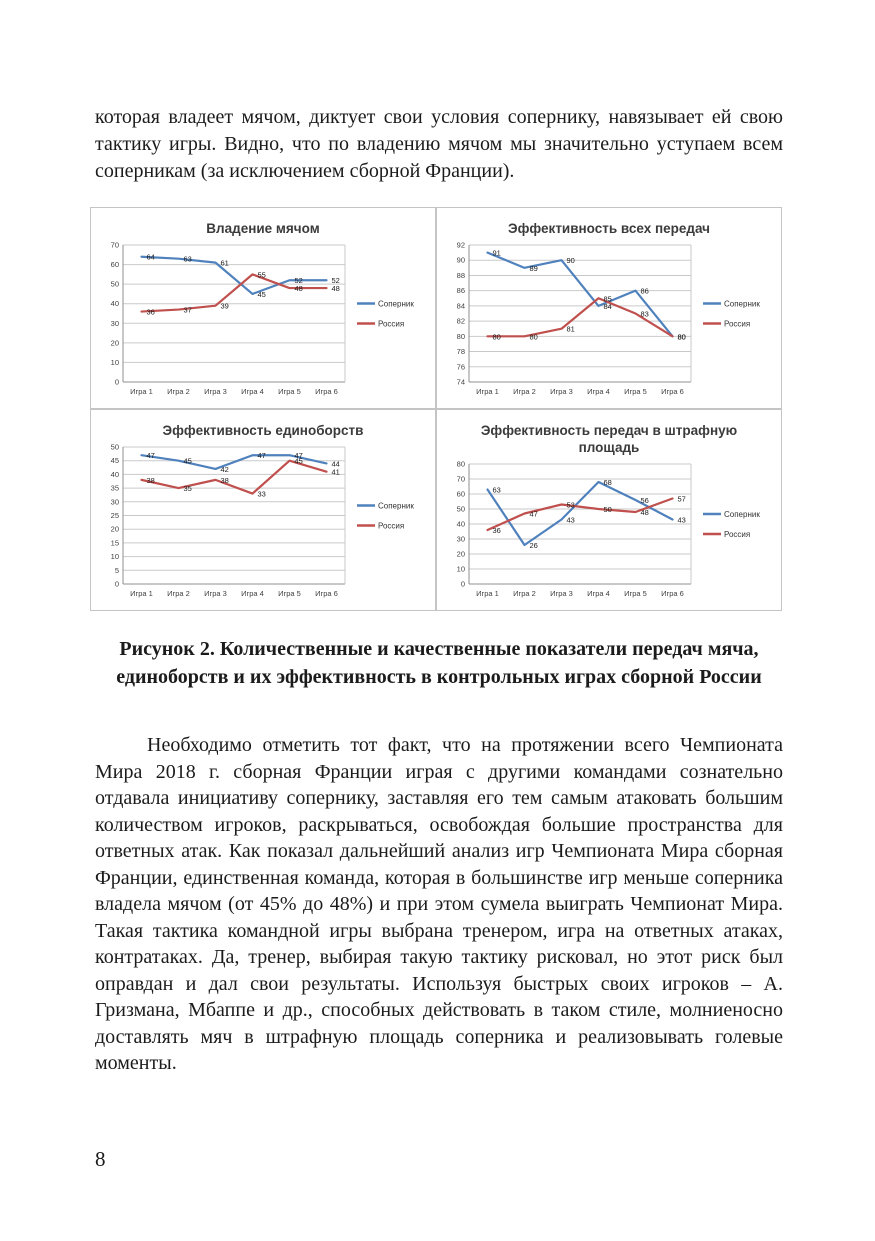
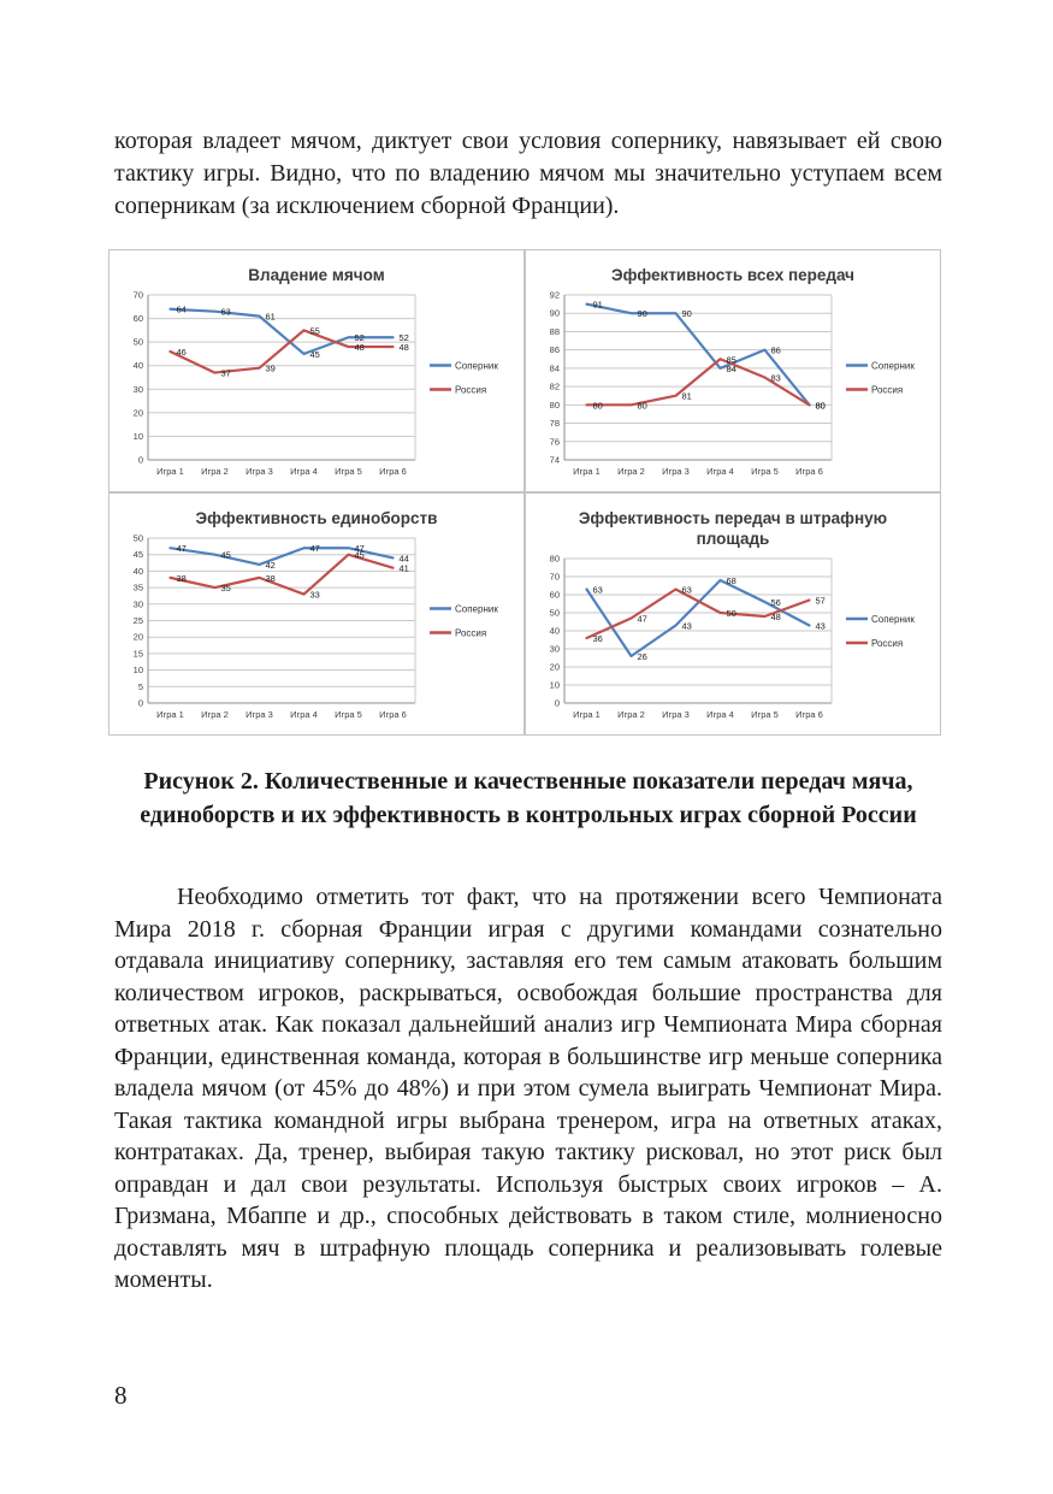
Владение мячом/Россия/Игра 1: 36 -> 46
Эффективность всех передач/Соперник/Игра 2: 89 -> 90
Эффективность передач в штрафную площадь/Россия/Игра 3: 53 -> 63
